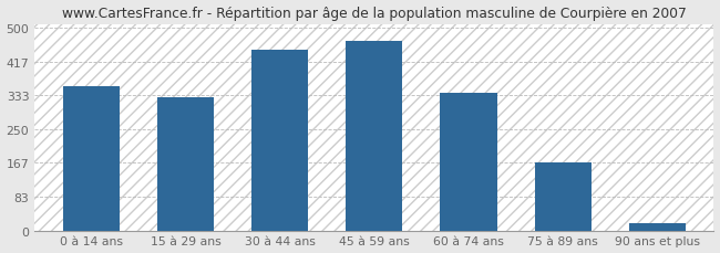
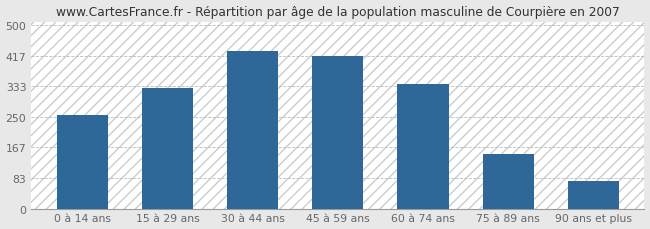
0 à 14 ans: 355 -> 255
30 à 44 ans: 447 -> 430
45 à 59 ans: 468 -> 415
75 à 89 ans: 168 -> 150
90 ans et plus: 18 -> 75
